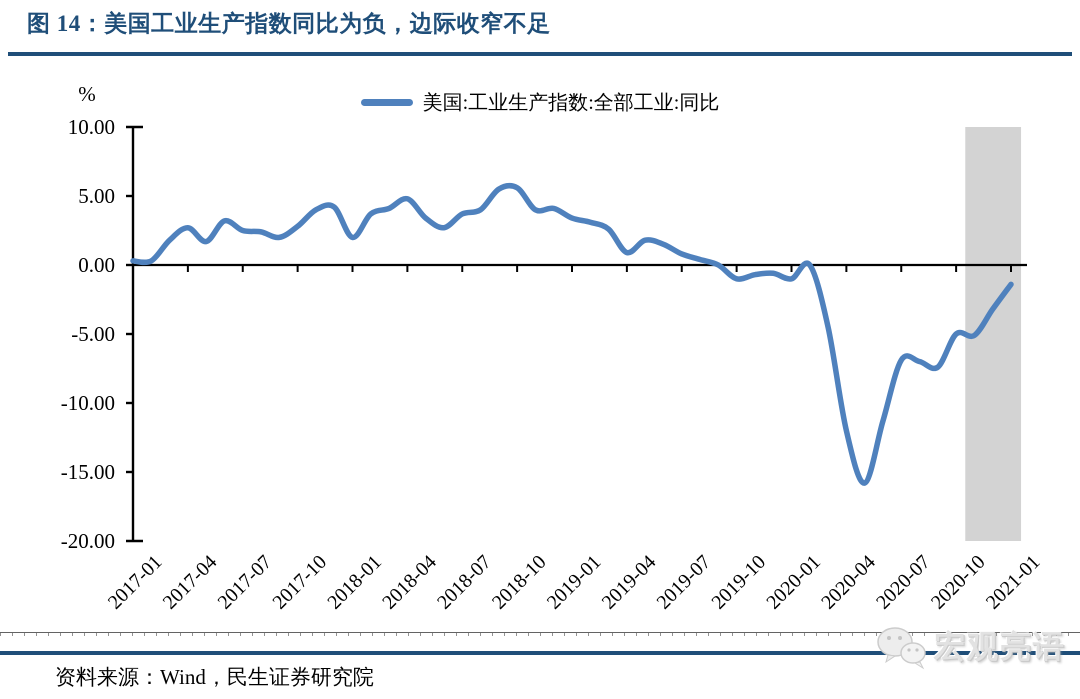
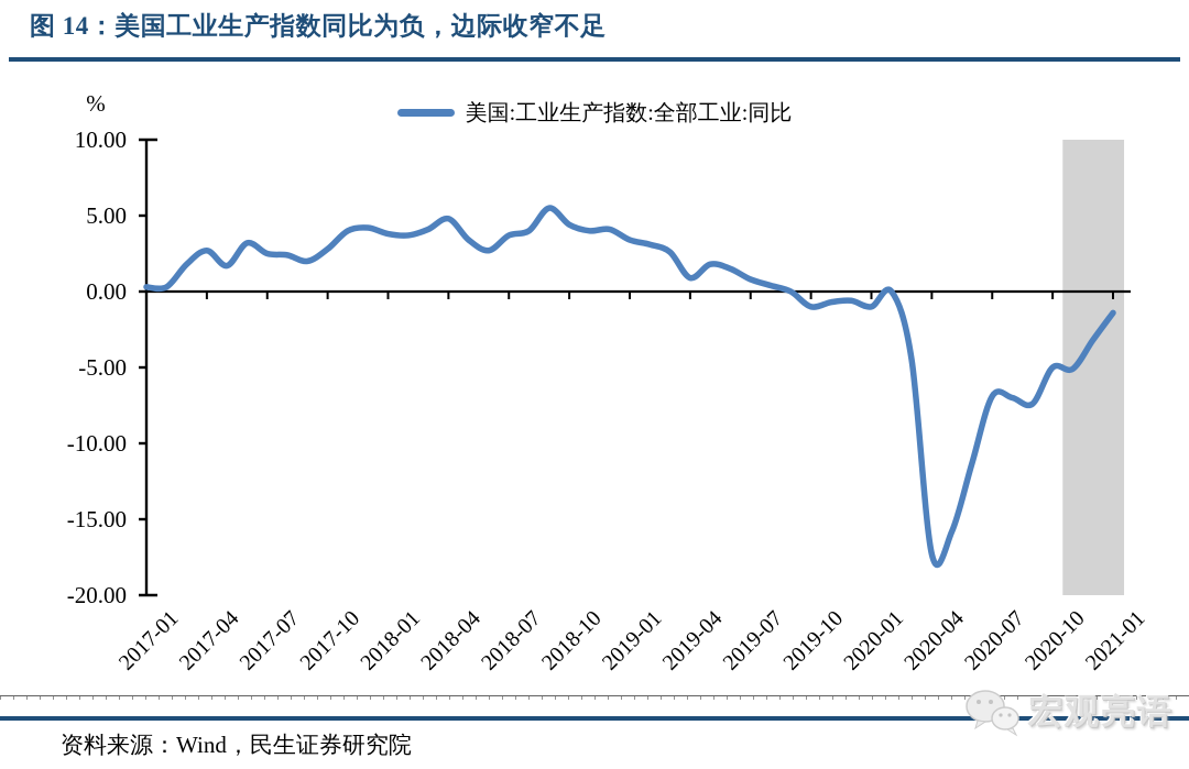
2018-01: 2.0 -> 3.8
2018-10: 5.6 -> 4.4
2020-04: -12.0 -> -17.3
